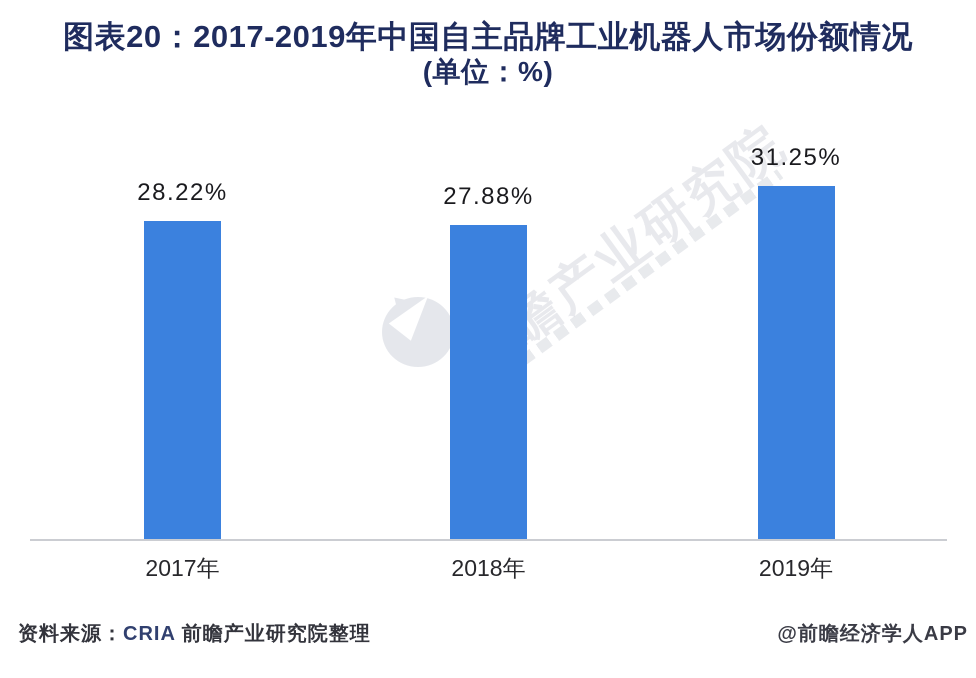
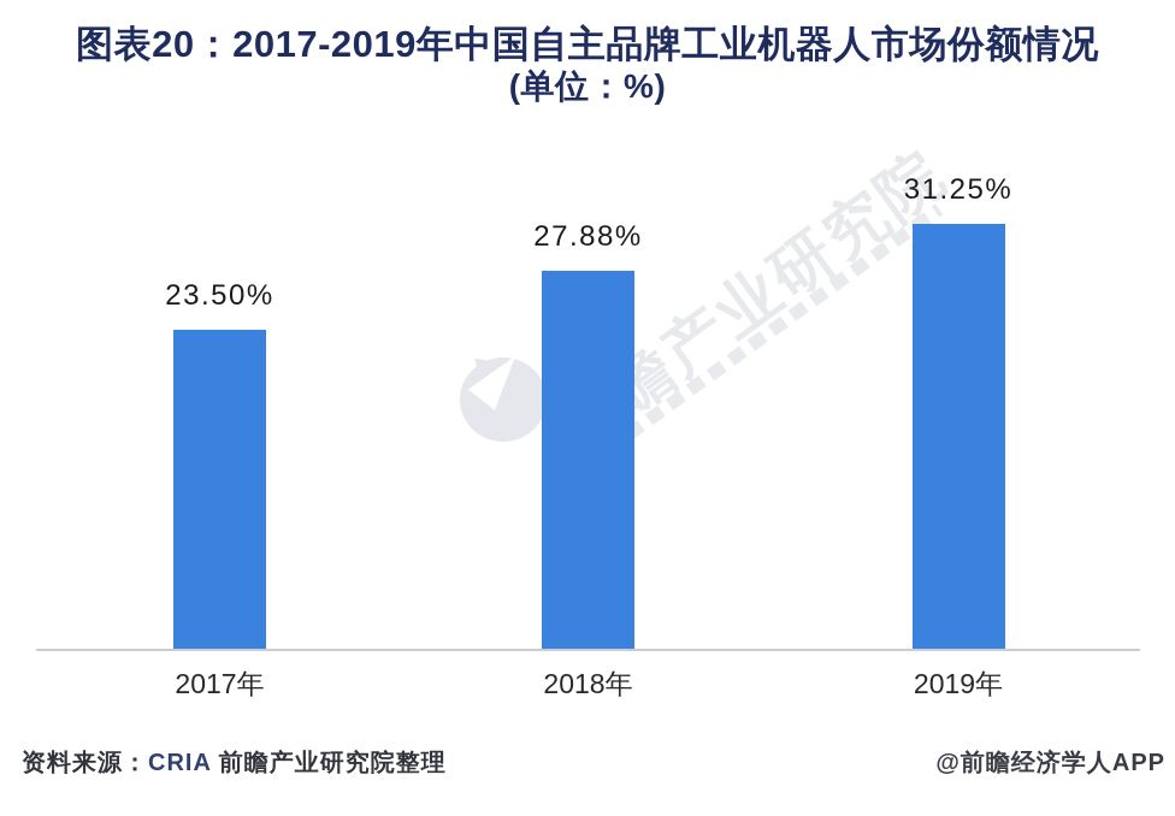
2017年: 28.22% -> 23.50%
